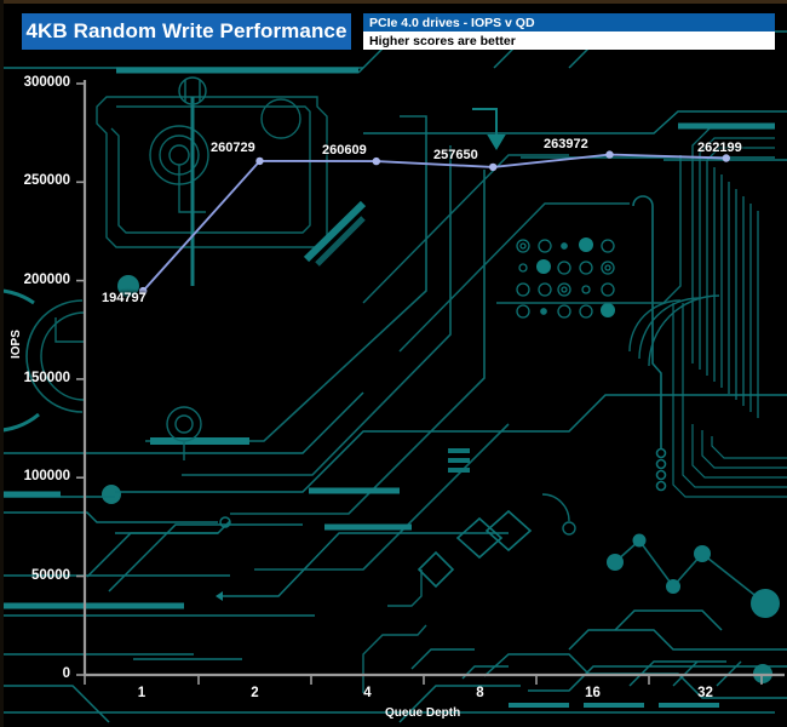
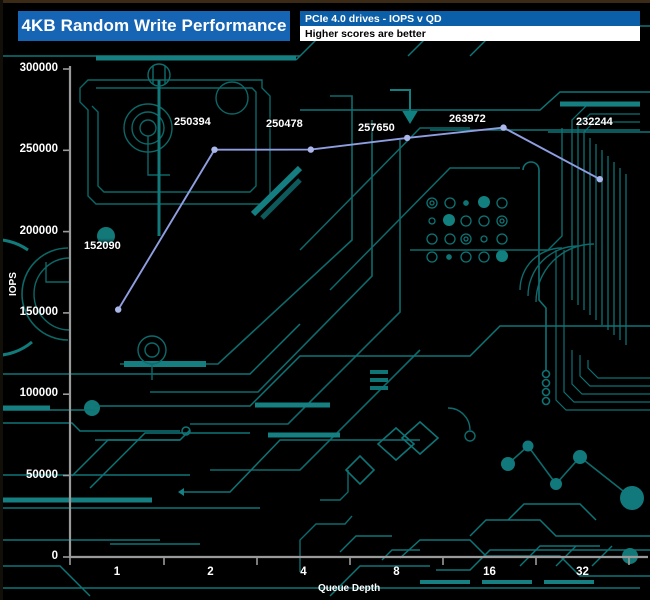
1: 194797 -> 152090
2: 260729 -> 250394
4: 260609 -> 250478
32: 262199 -> 232244
